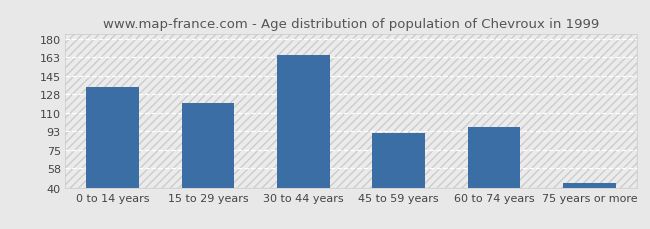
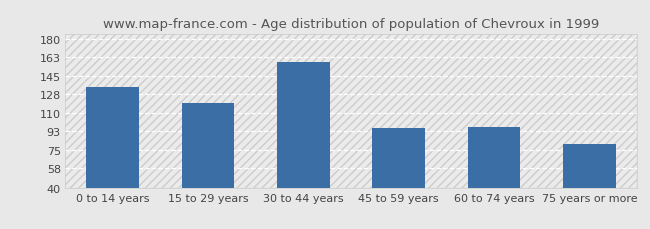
30 to 44 years: 165 -> 158
45 to 59 years: 91 -> 96
75 years or more: 44 -> 81
